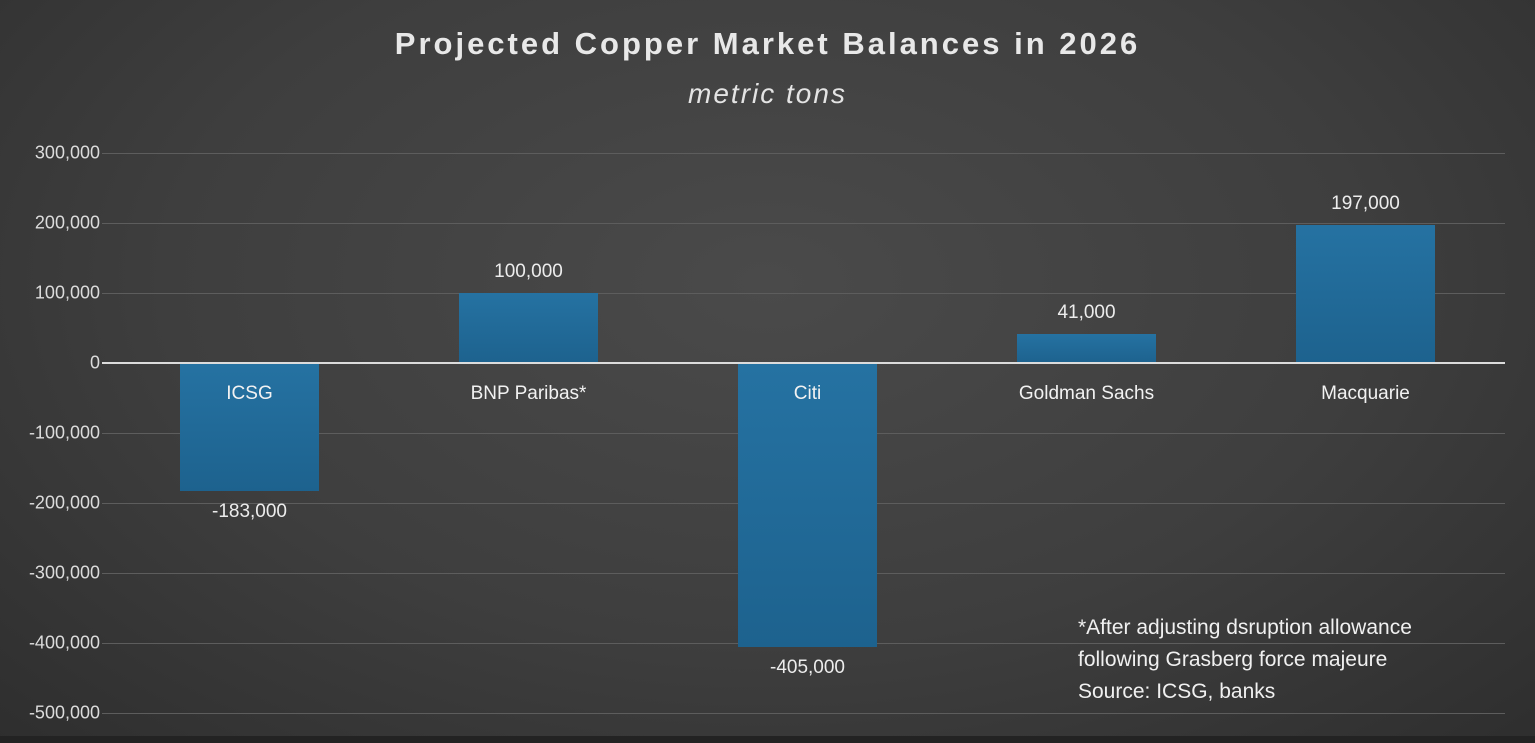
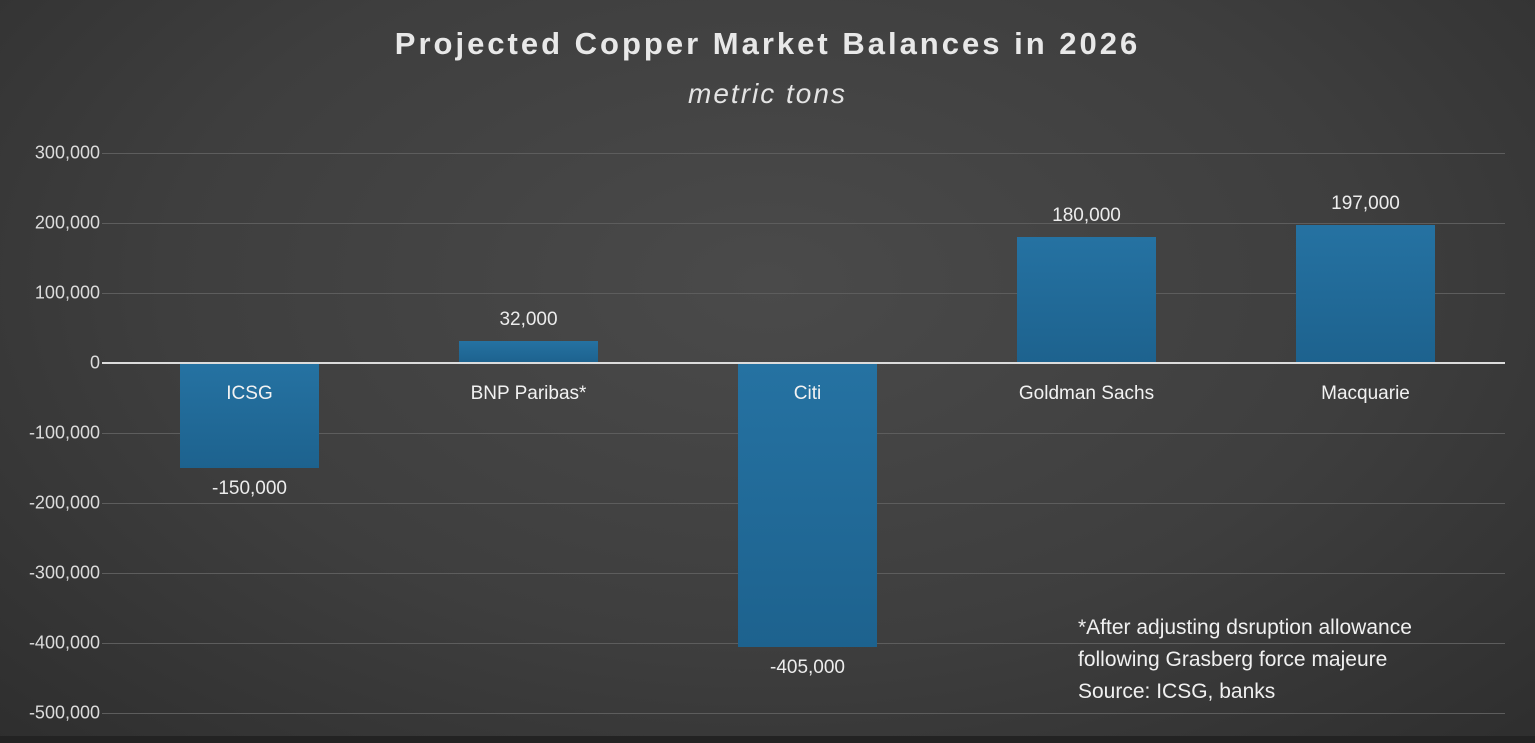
ICSG: -183,000 -> -150,000
BNP Paribas*: 100,000 -> 32,000
Goldman Sachs: 41,000 -> 180,000
